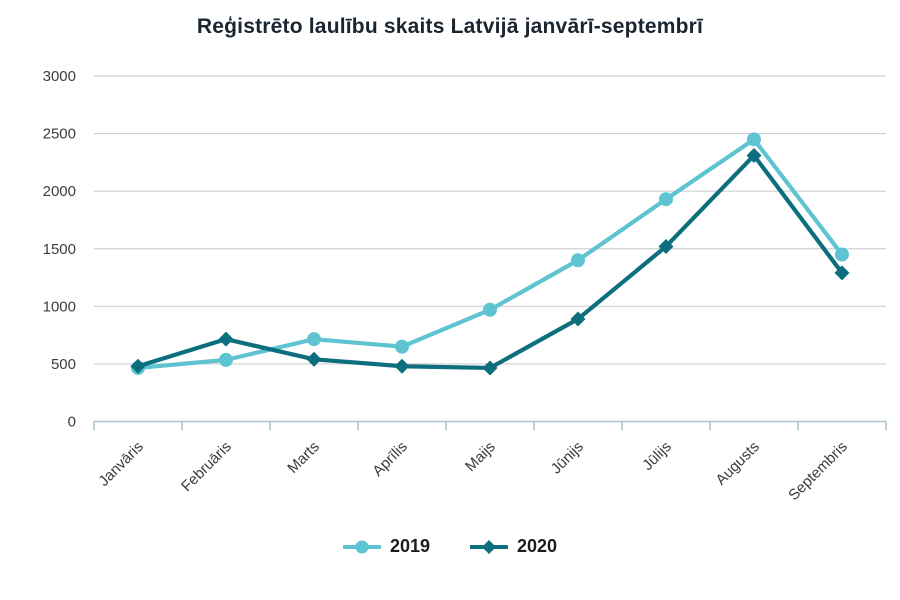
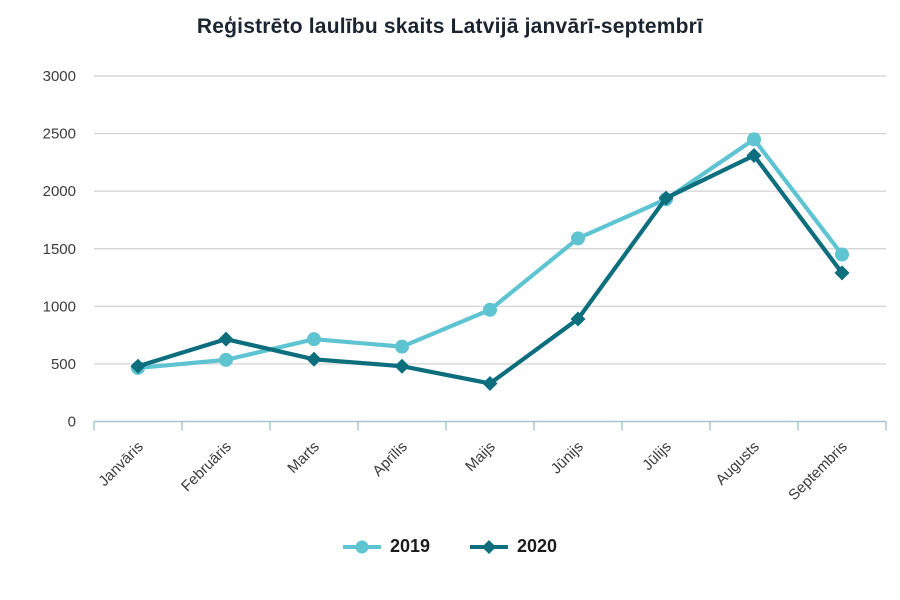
2020/Maijs: 460 -> 330
2019/Jūnijs: 1400 -> 1590
2020/Jūlijs: 1520 -> 1940
